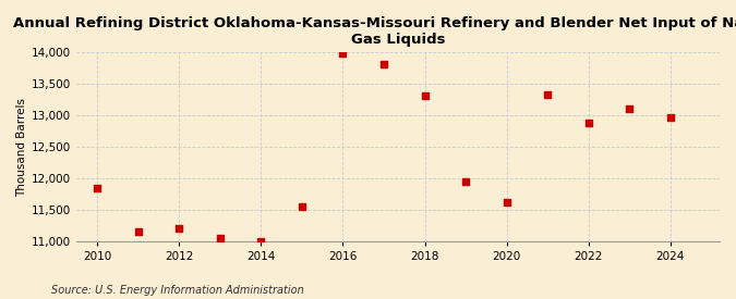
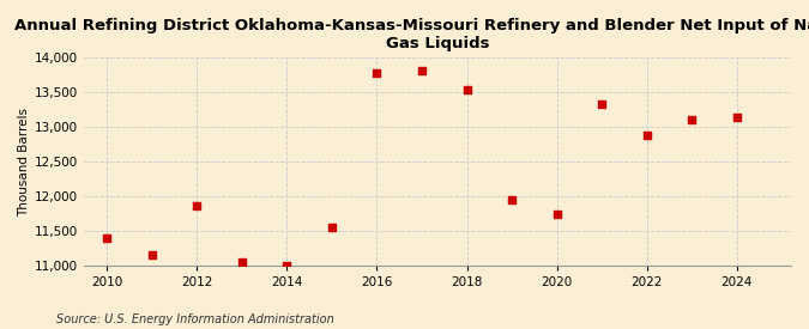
2010: 11,850 -> 11,400
2012: 11,200 -> 11,860
2016: 13,980 -> 13,780
2018: 13,320 -> 13,540
2020: 11,620 -> 11,740
2024: 12,960 -> 13,140
